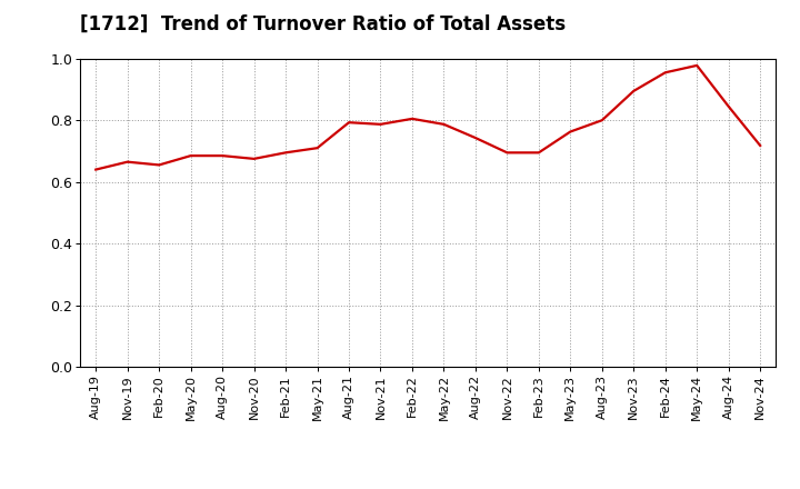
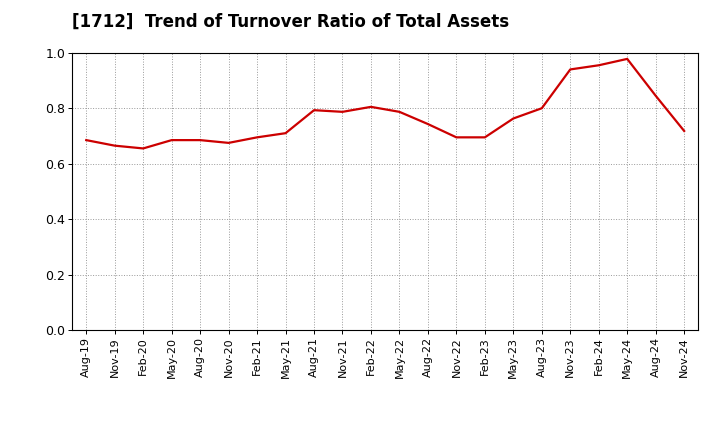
Aug-19: 0.640 -> 0.685
Nov-23: 0.895 -> 0.940
